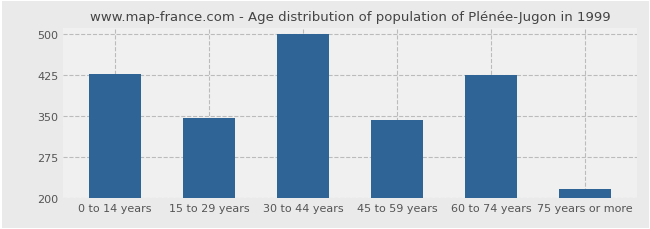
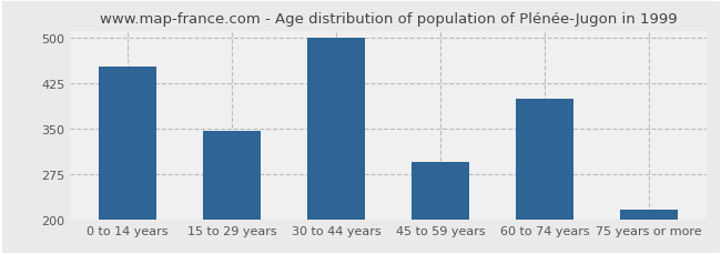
0 to 14 years: 427 -> 452
45 to 59 years: 343 -> 296
60 to 74 years: 426 -> 400
